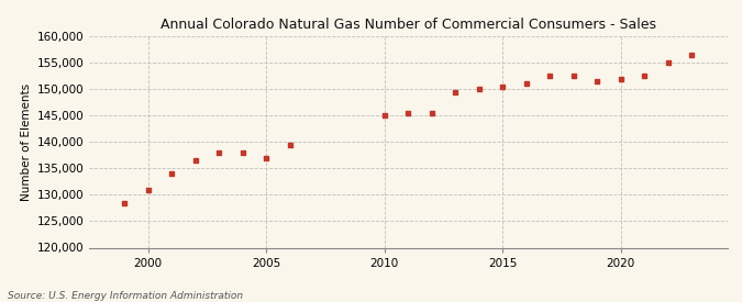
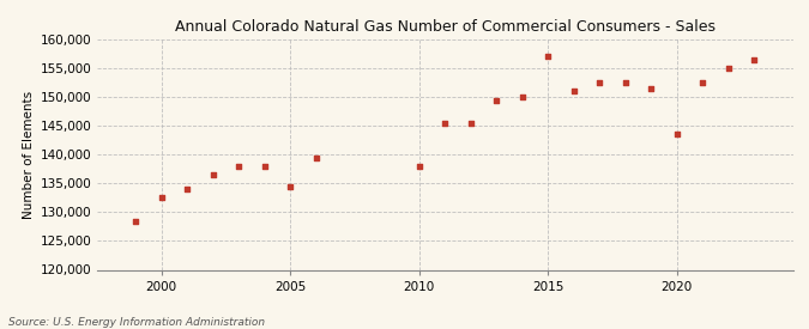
2000: 131,000 -> 132,500
2005: 137,000 -> 134,500
2010: 145,000 -> 138,000
2015: 150,500 -> 157,000
2020: 152,000 -> 143,500
